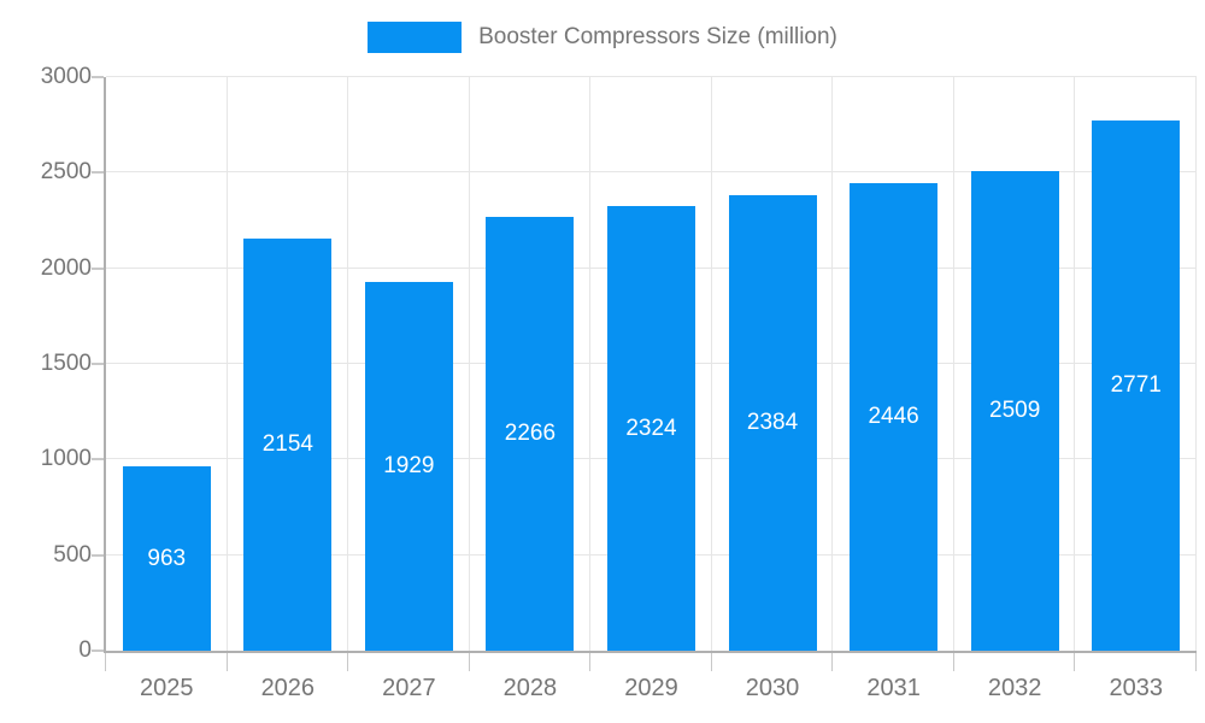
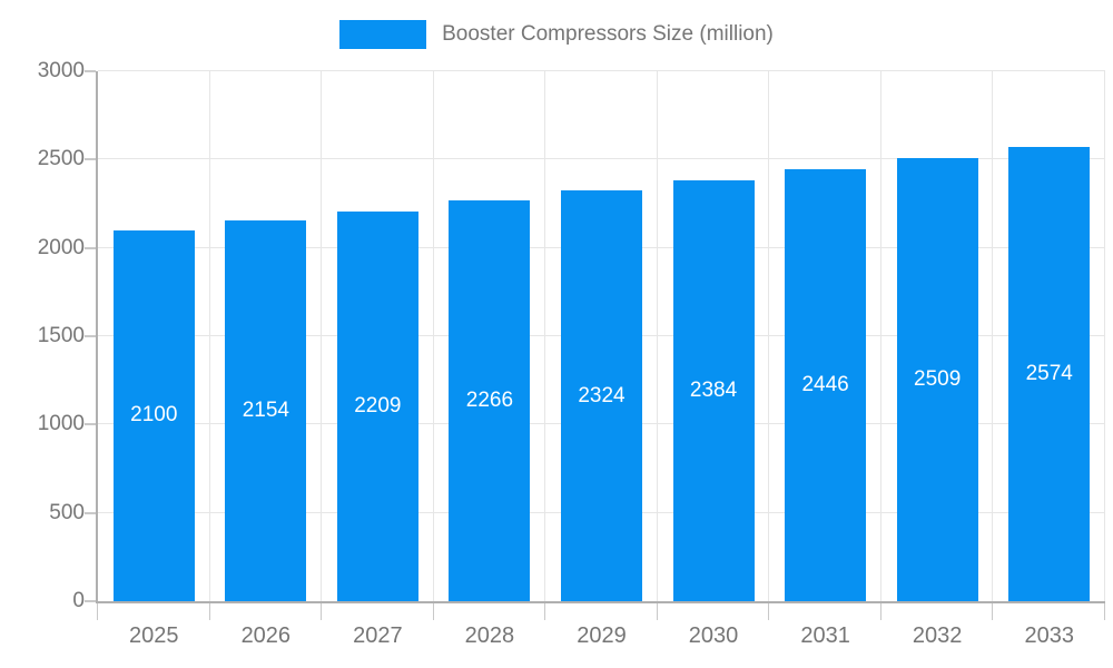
2025: 963 -> 2100
2027: 1929 -> 2209
2033: 2771 -> 2574
